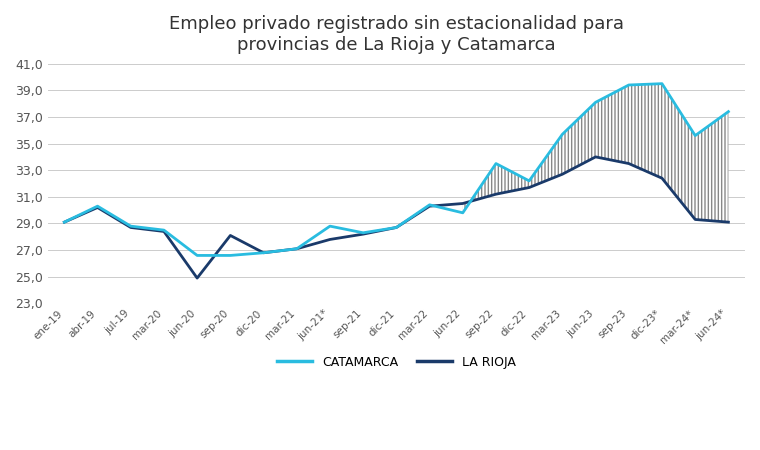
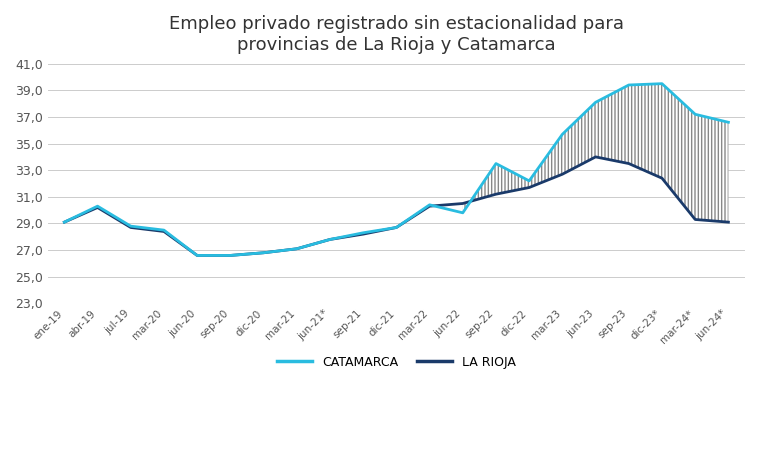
LA RIOJA/jun-20: 24,9 -> 26,6
LA RIOJA/sep-20: 28,1 -> 26,6
CATAMARCA/jun-21*: 28,8 -> 27,8
CATAMARCA/mar-24*: 35,6 -> 37,2
CATAMARCA/jun-24*: 37,4 -> 36,6
